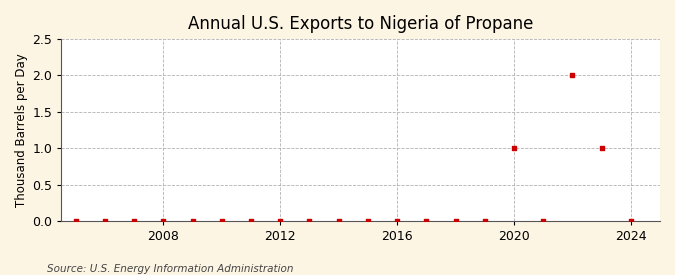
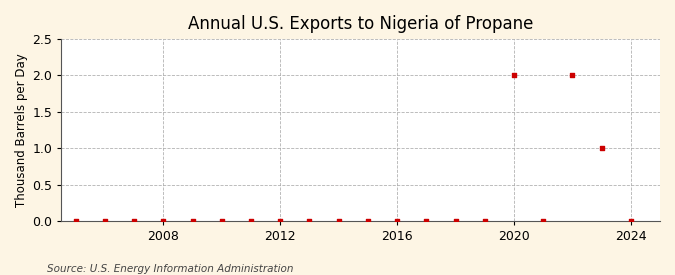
2020: 1 -> 2
